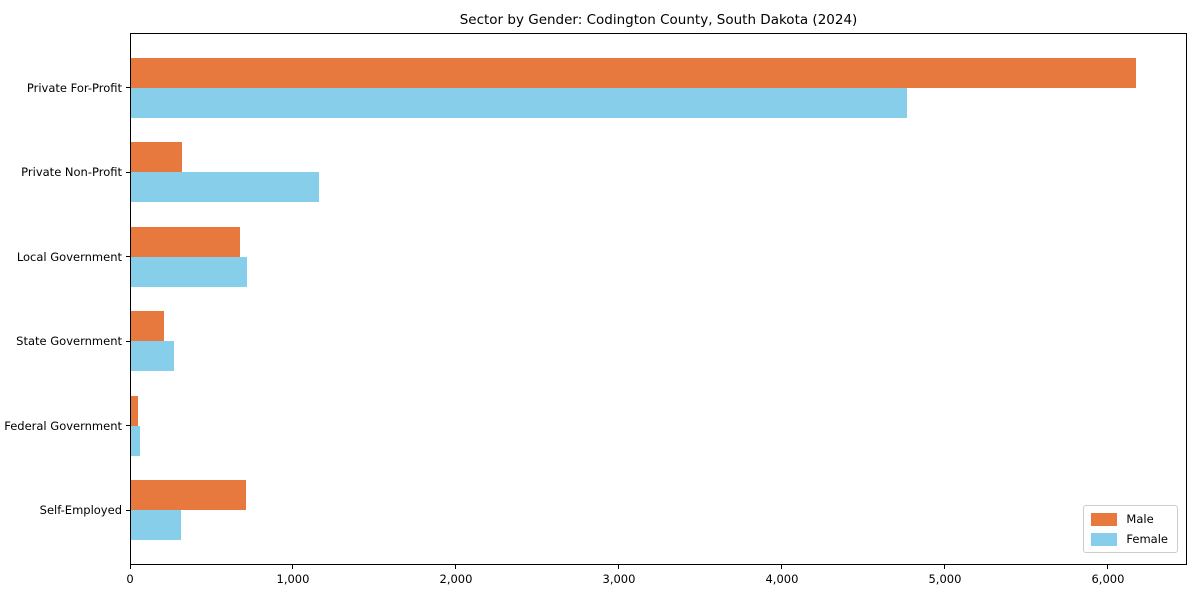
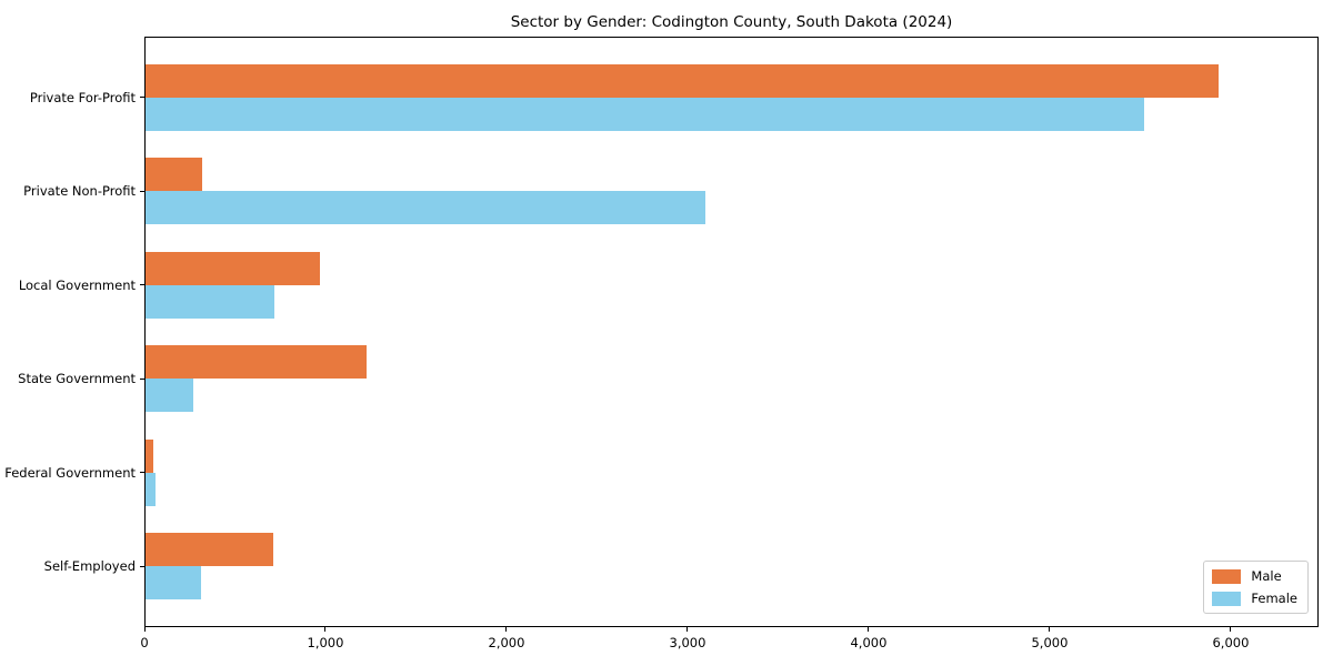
Male/Private For-Profit: 6170 -> 5930
Female/Private For-Profit: 4770 -> 5520
Female/Private Non-Profit: 1160 -> 3100
Male/Local Government: 680 -> 970
Male/State Government: 210 -> 1230
